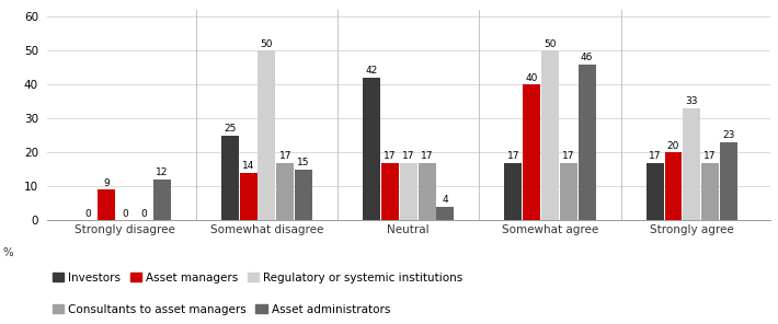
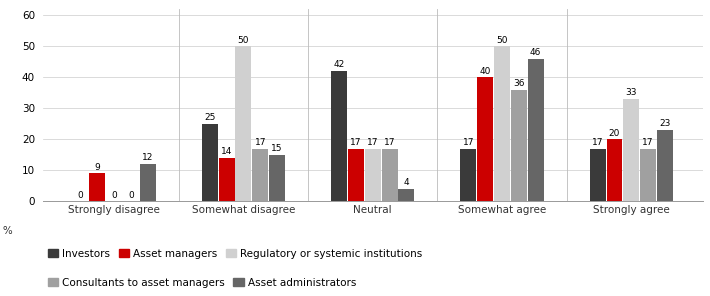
Consultants to asset managers/Somewhat agree: 17 -> 36
